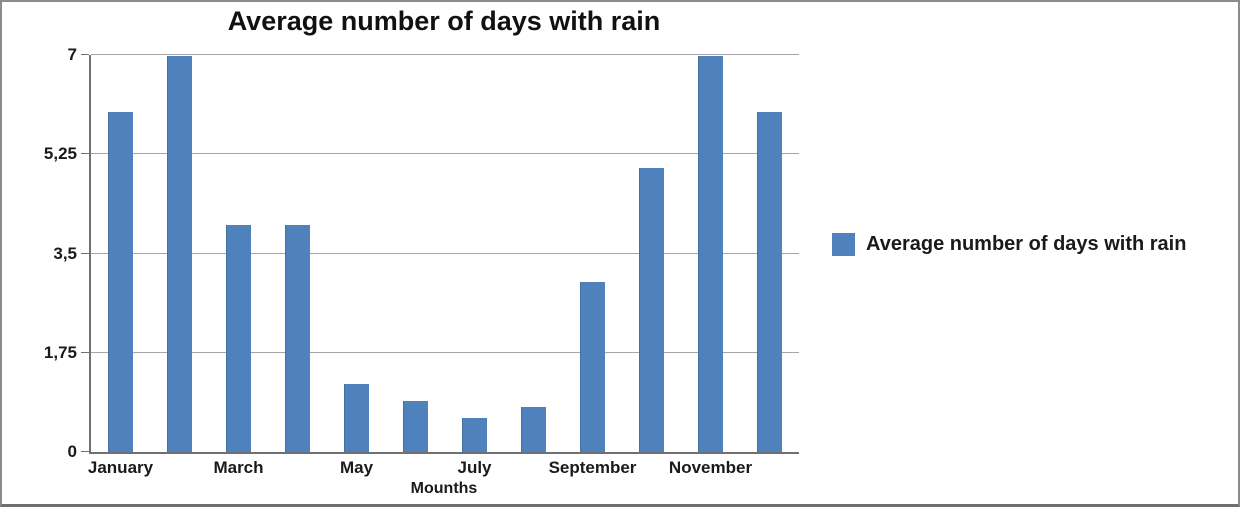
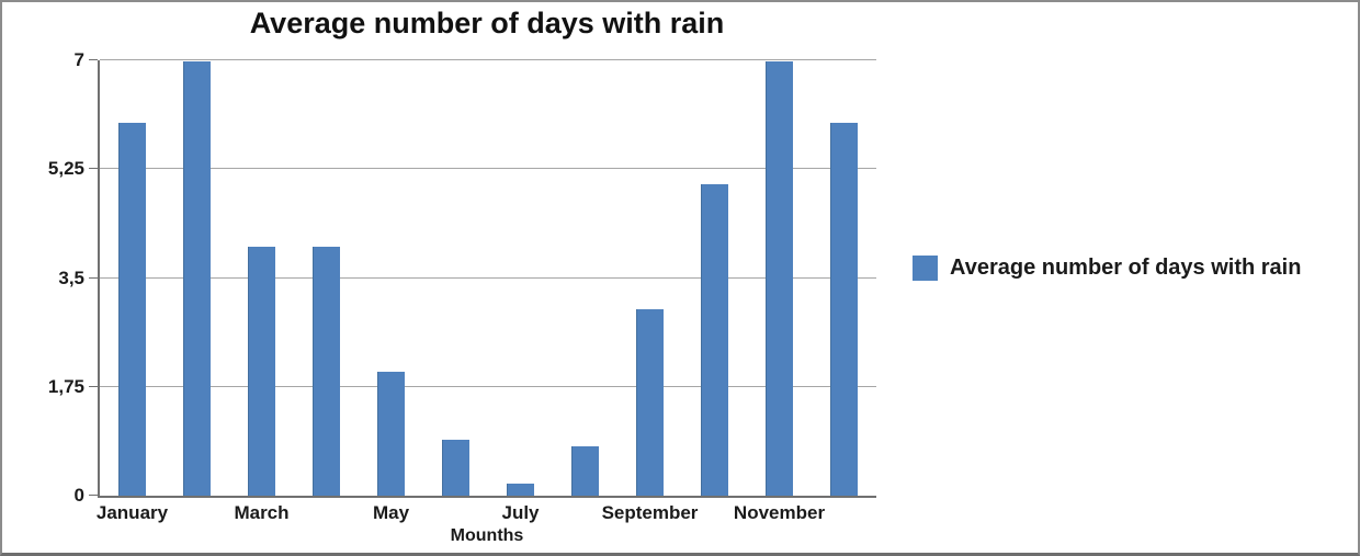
May: 1,2 -> 2,0
July: 0,6 -> 0,2
